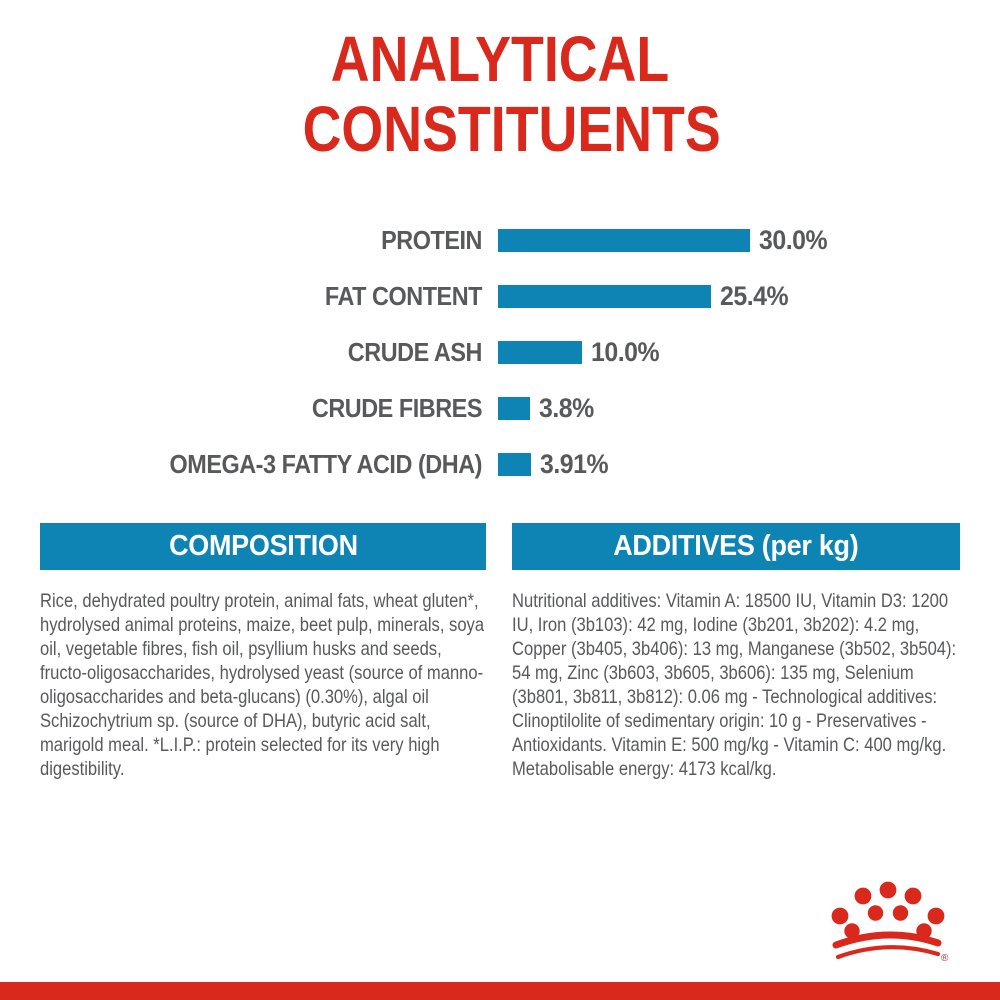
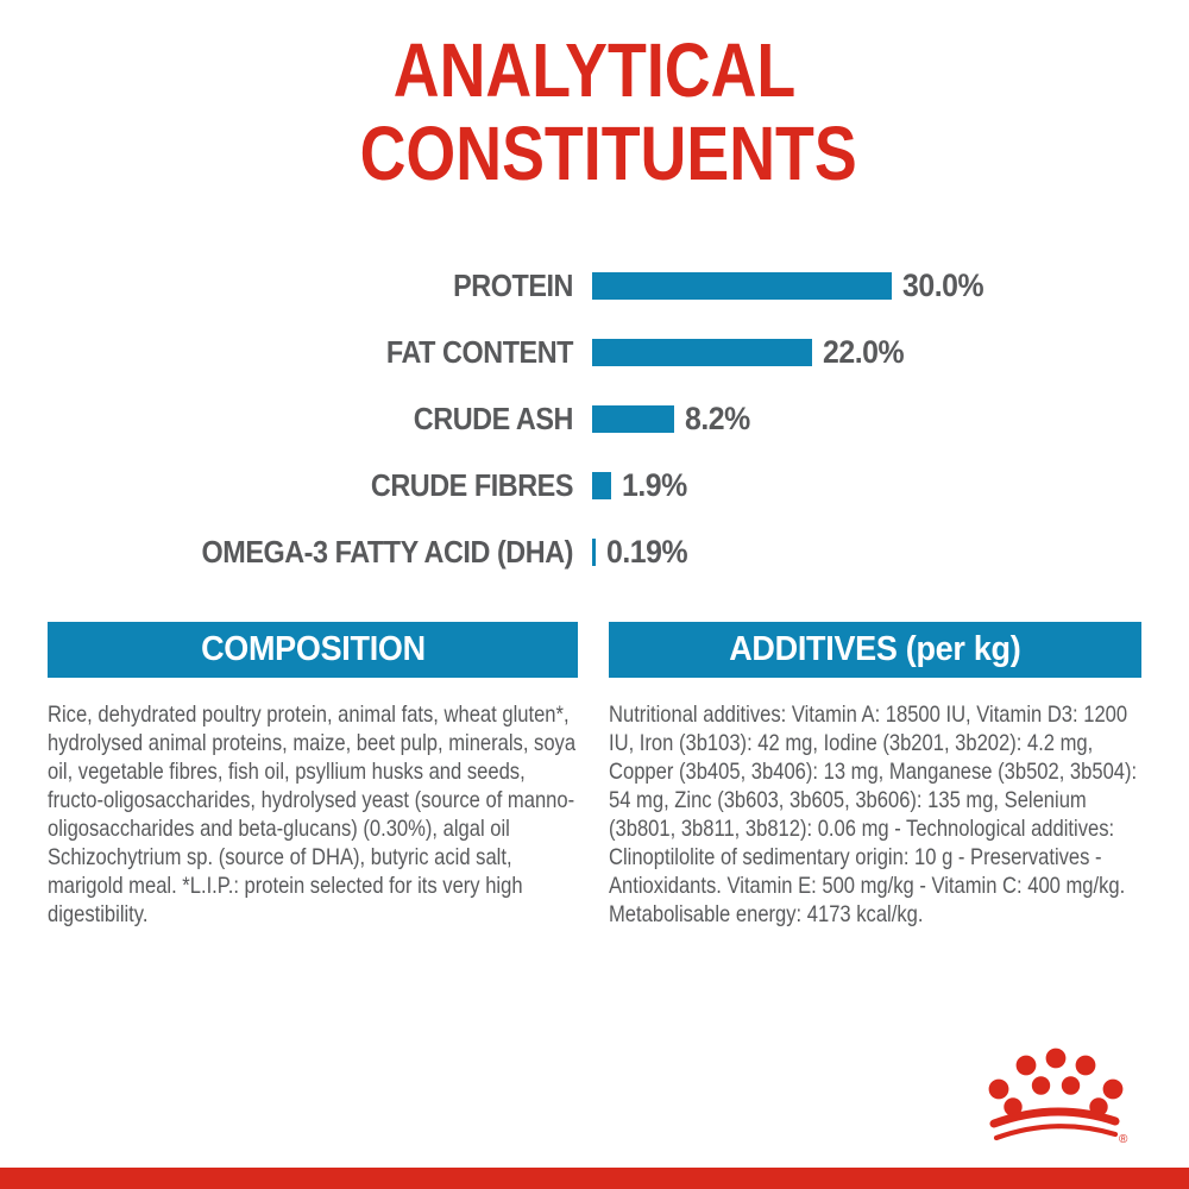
FAT CONTENT: 25.4% -> 22.0%
CRUDE ASH: 10.0% -> 8.2%
CRUDE FIBRES: 3.8% -> 1.9%
OMEGA-3 FATTY ACID (DHA): 3.91% -> 0.19%
